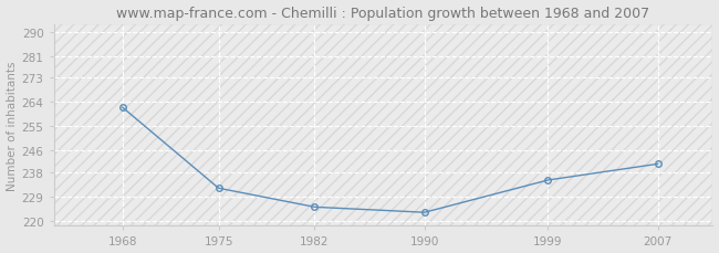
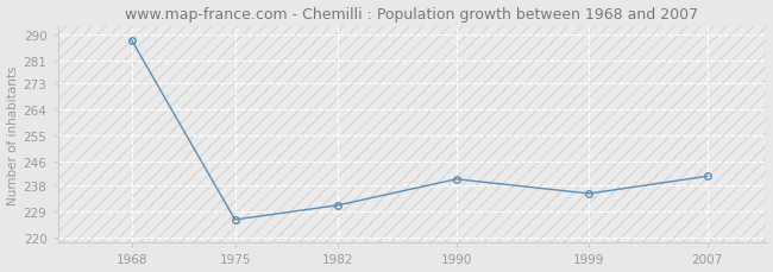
1968: 262 -> 288
1975: 232 -> 226
1982: 225 -> 231
1990: 223 -> 240
